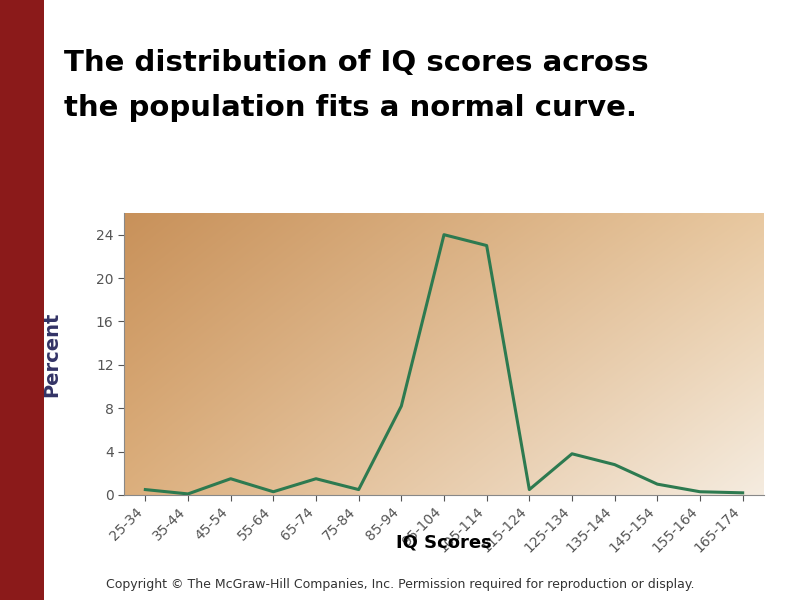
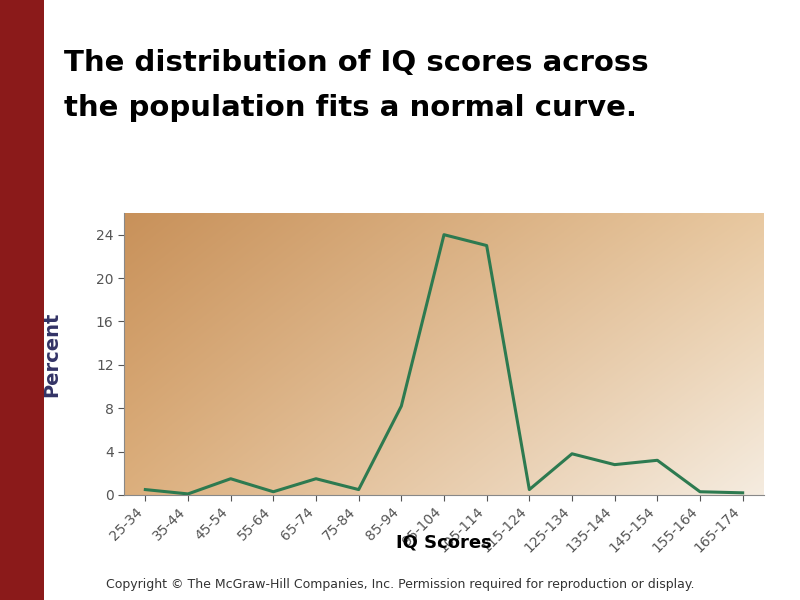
145-154: 1.0 -> 3.2
